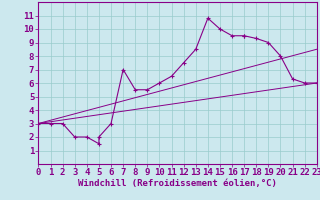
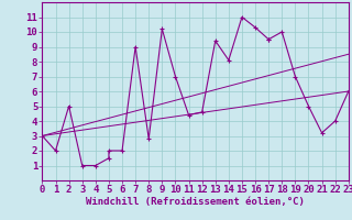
1: 3.0 -> 2.0
2: 3.0 -> 5.0
3: 2.0 -> 1.0
4: 2.0 -> 1.0
6: 3.0 -> 2.0
7: 7.0 -> 9.0
8: 5.5 -> 2.8
9: 5.5 -> 10.2
10: 6.0 -> 7.0
11: 6.5 -> 4.4
12: 7.5 -> 4.6
13: 8.5 -> 9.4
14: 10.8 -> 8.1
15: 10.0 -> 11.0
16: 9.5 -> 10.3
18: 9.3 -> 10.0
19: 9.0 -> 7.0
20: 8.0 -> 5.0
21: 6.3 -> 3.2
22: 6.0 -> 4.0
